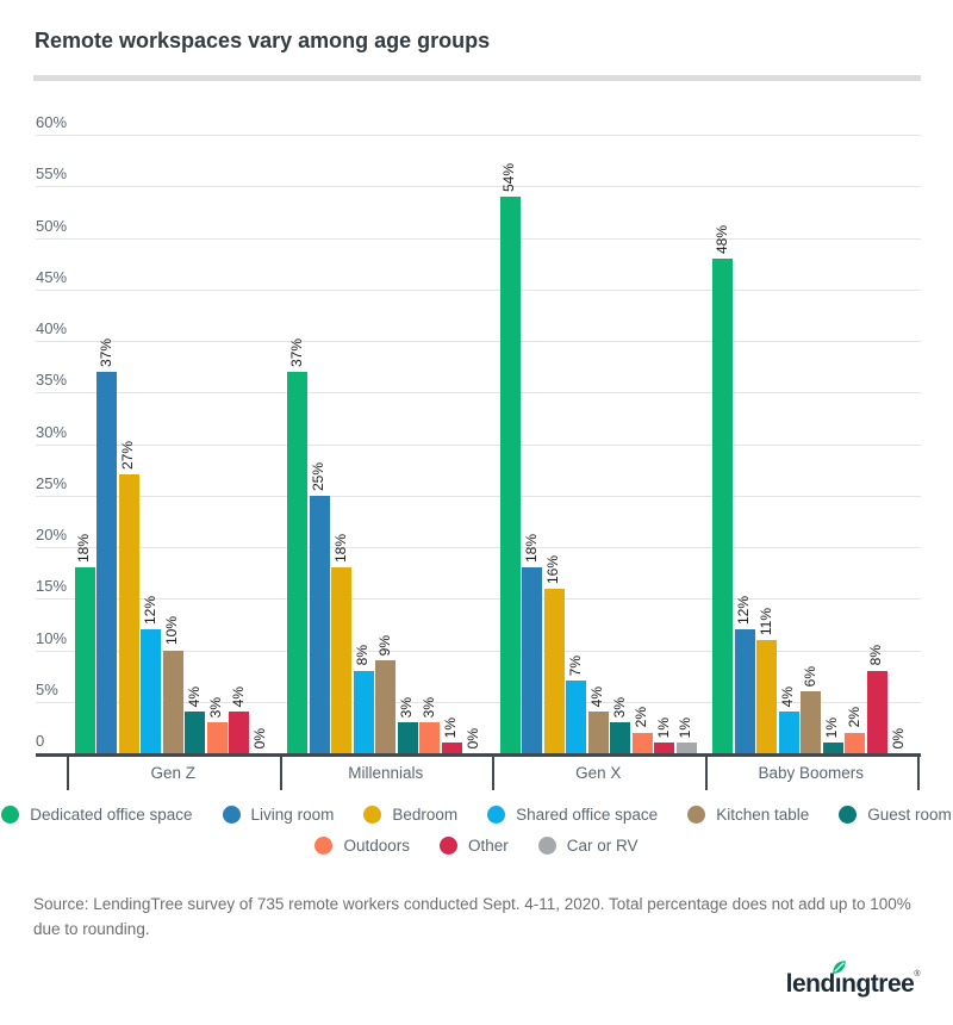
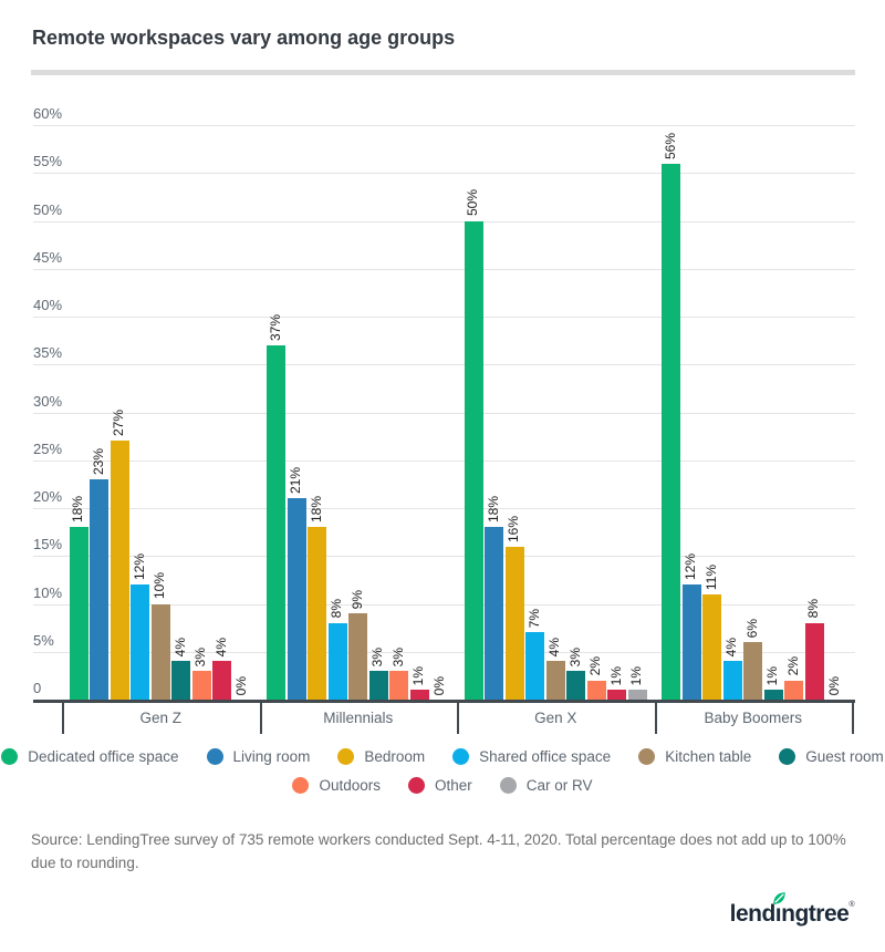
Living room/Gen Z: 37% -> 23%
Living room/Millennials: 25% -> 21%
Dedicated office space/Gen X: 54% -> 50%
Dedicated office space/Baby Boomers: 48% -> 56%
